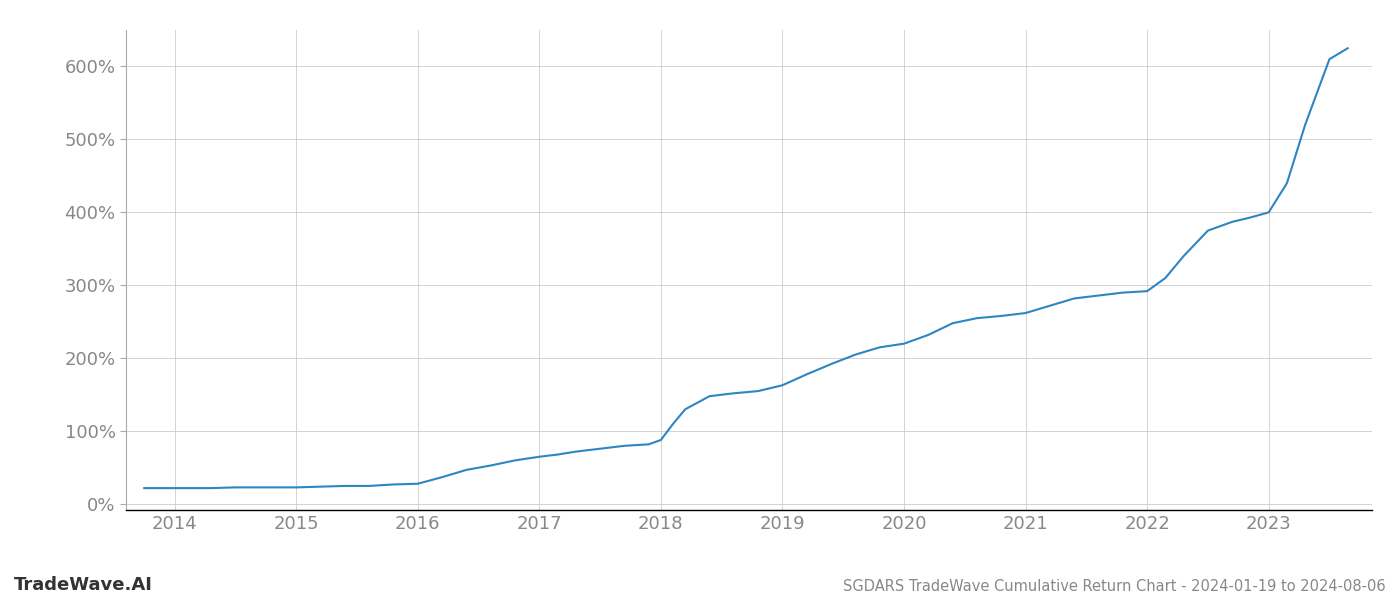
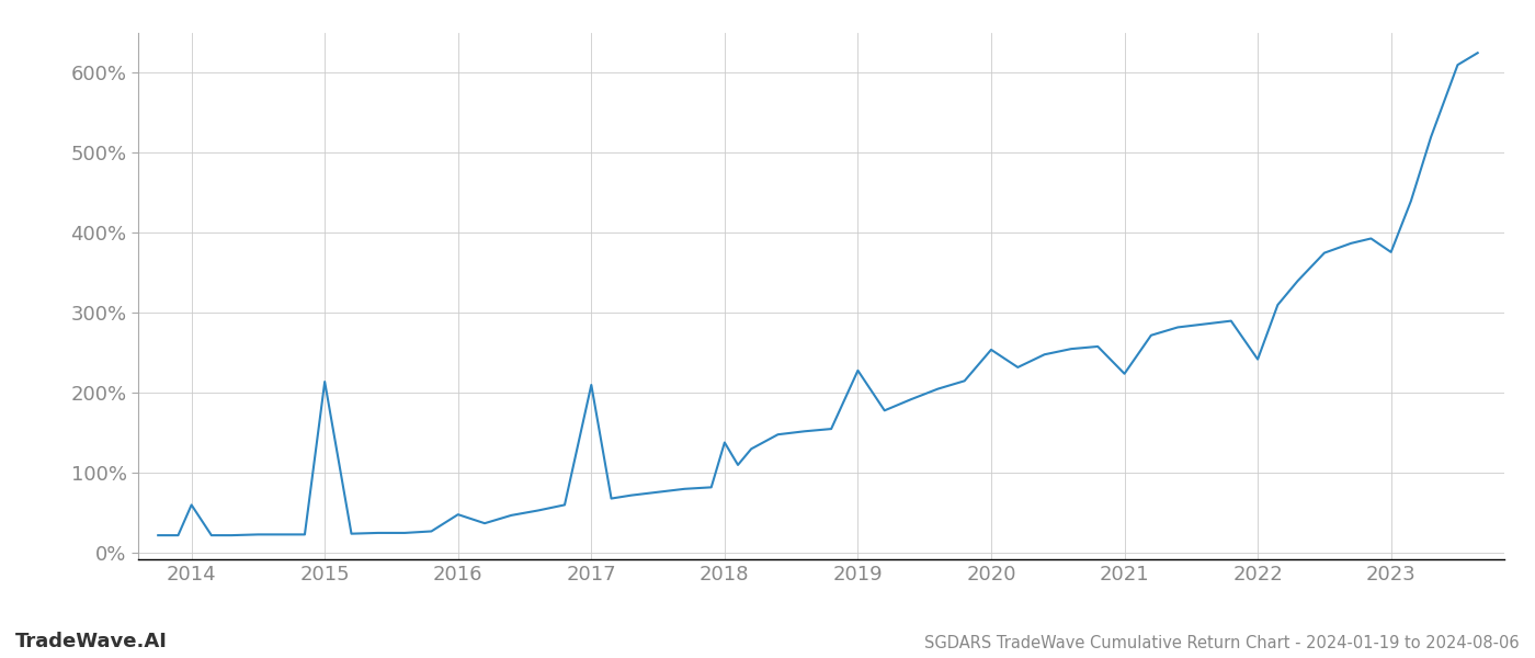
2014: 22% -> 60%
2015: 23% -> 214%
2016: 28% -> 48%
2017: 65% -> 210%
2018: 88% -> 138%
2019: 163% -> 228%
2020: 220% -> 254%
2021: 262% -> 224%
2022: 292% -> 242%
2023: 400% -> 376%
